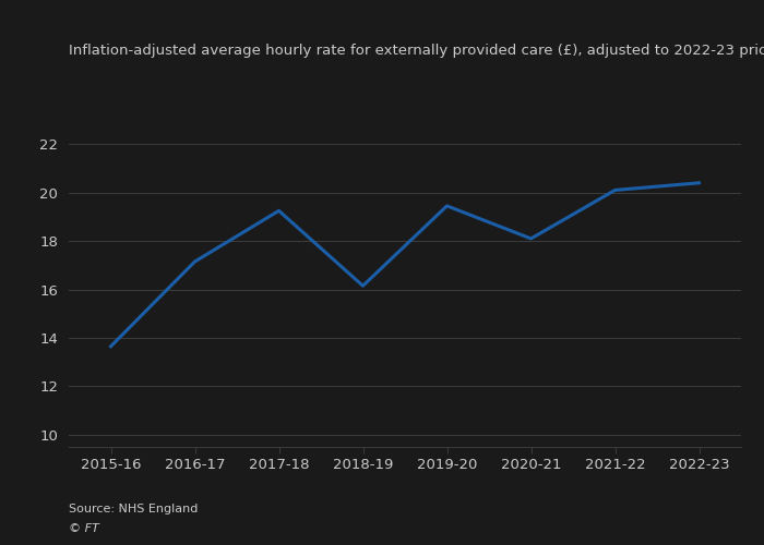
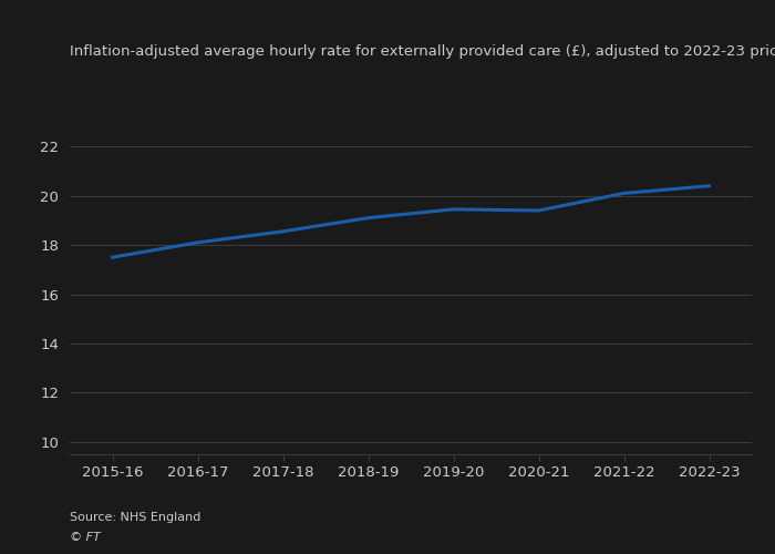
2015-16: 13.65 -> 17.50
2016-17: 17.15 -> 18.10
2017-18: 19.25 -> 18.55
2018-19: 16.15 -> 19.10
2020-21: 18.10 -> 19.40
